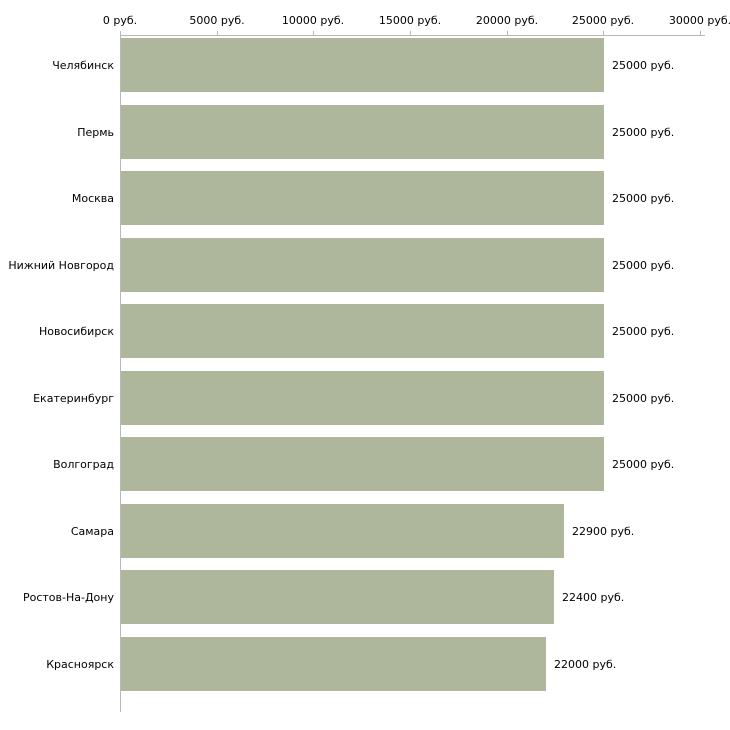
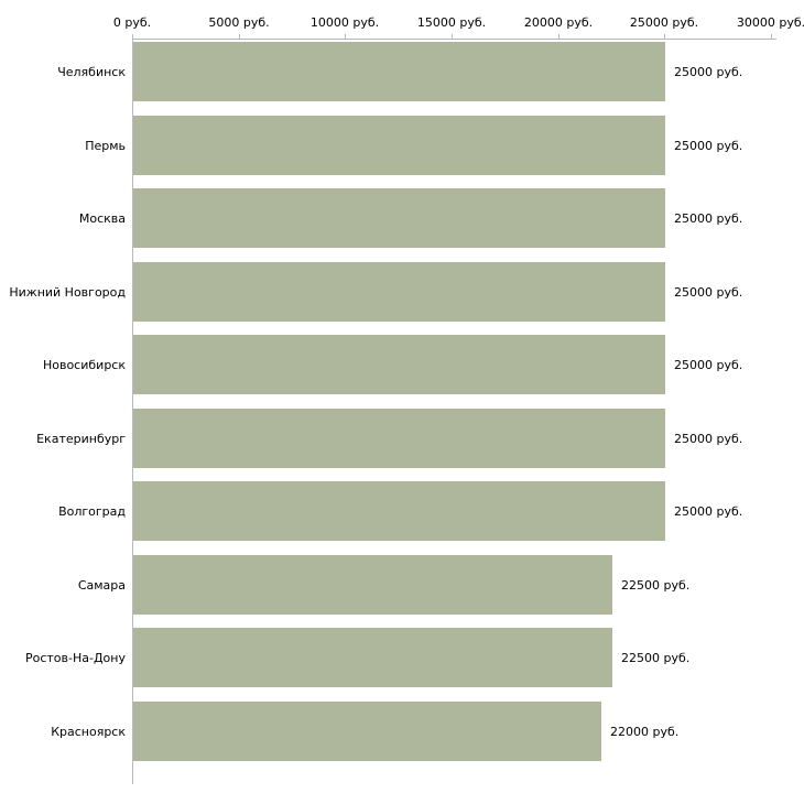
Самара: 22900 -> 22500
Ростов-На-Дону: 22400 -> 22500
